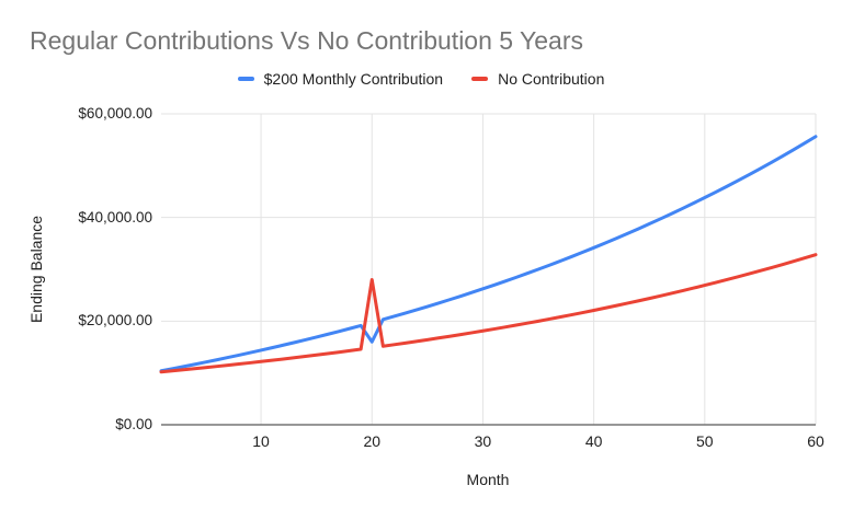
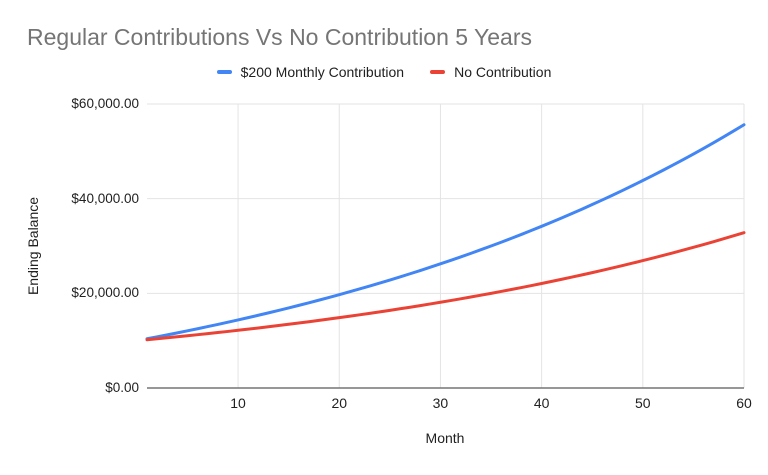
$200 Monthly Contribution/20: $16000 -> $20000
No Contribution/20: $28000 -> $15000
